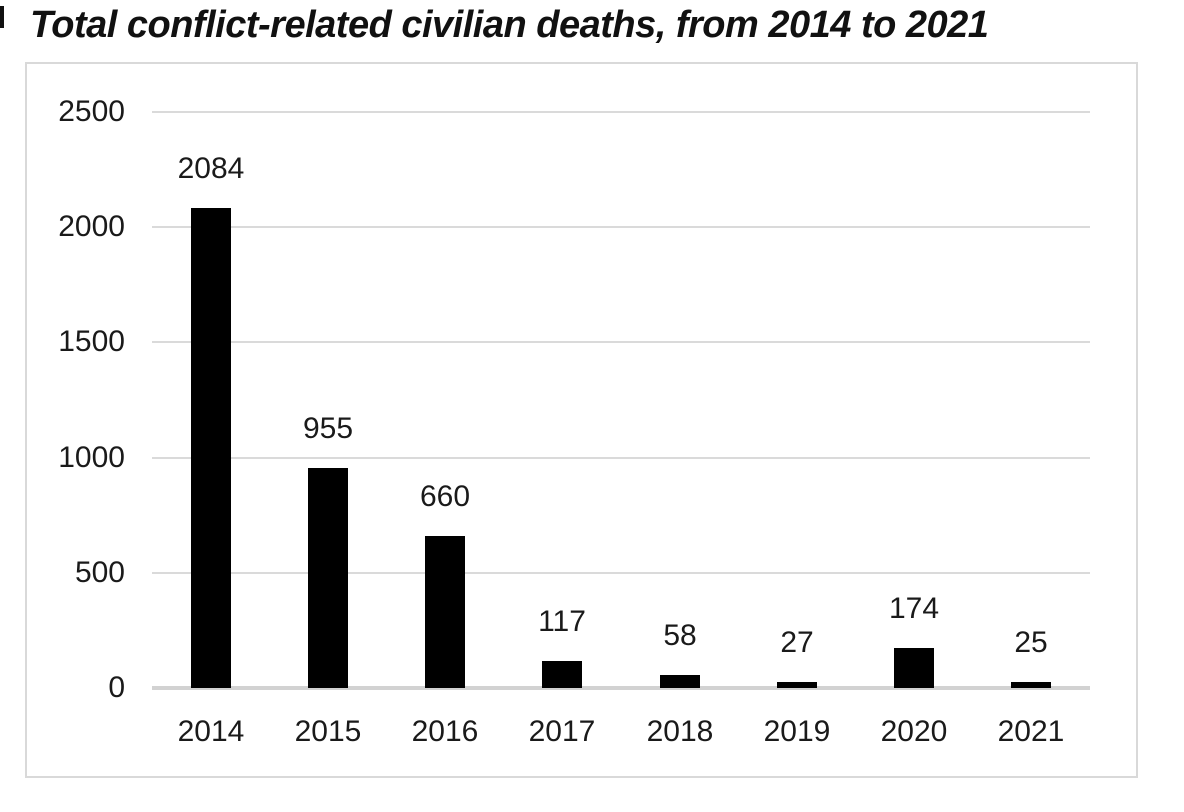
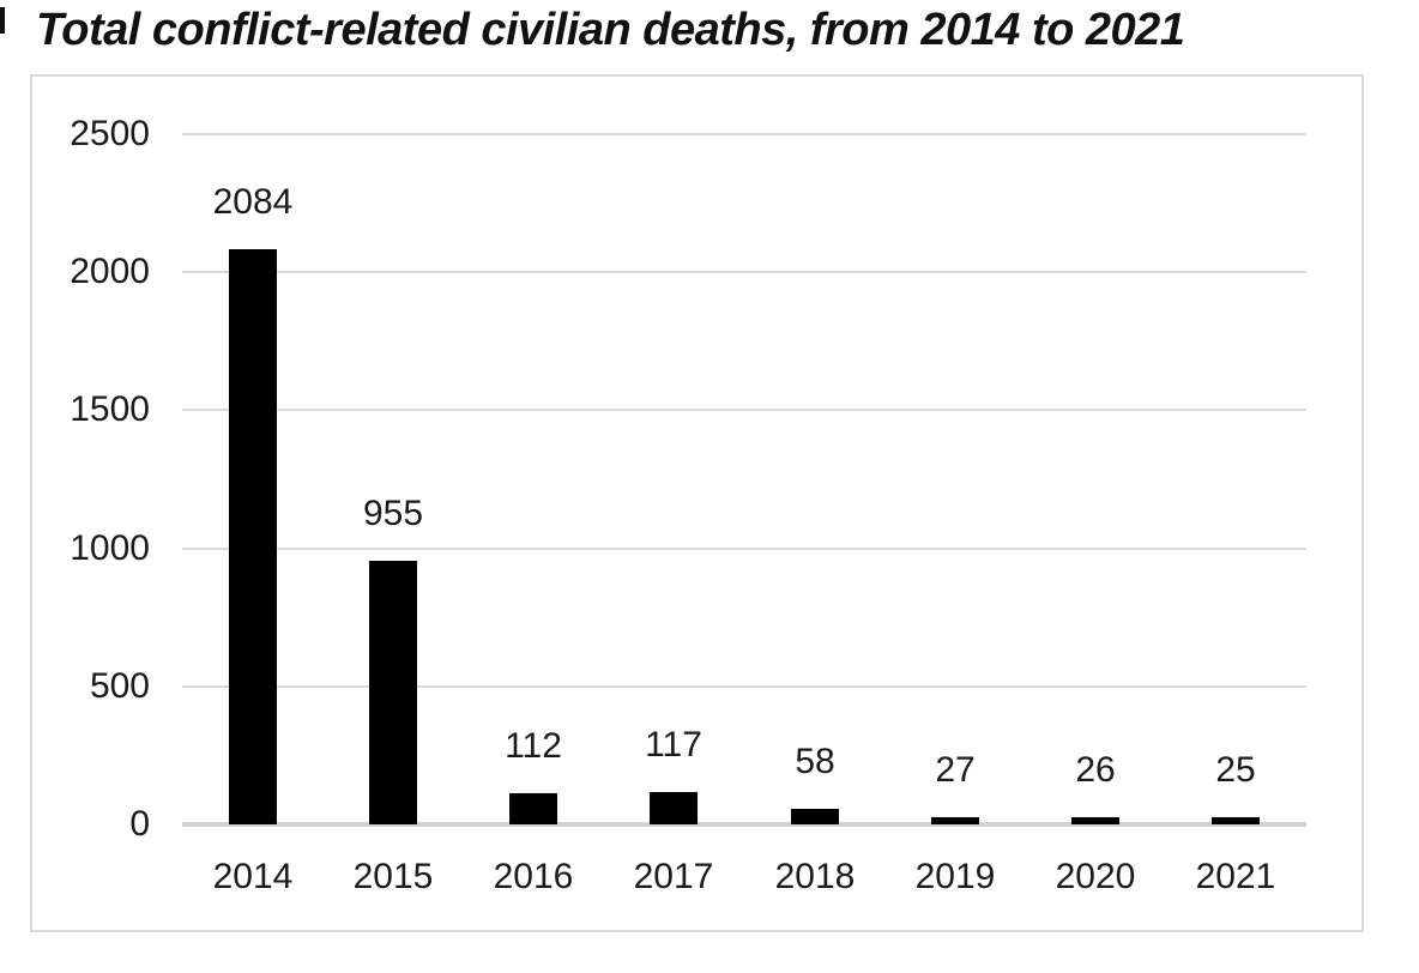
2016: 660 -> 112
2020: 174 -> 26
